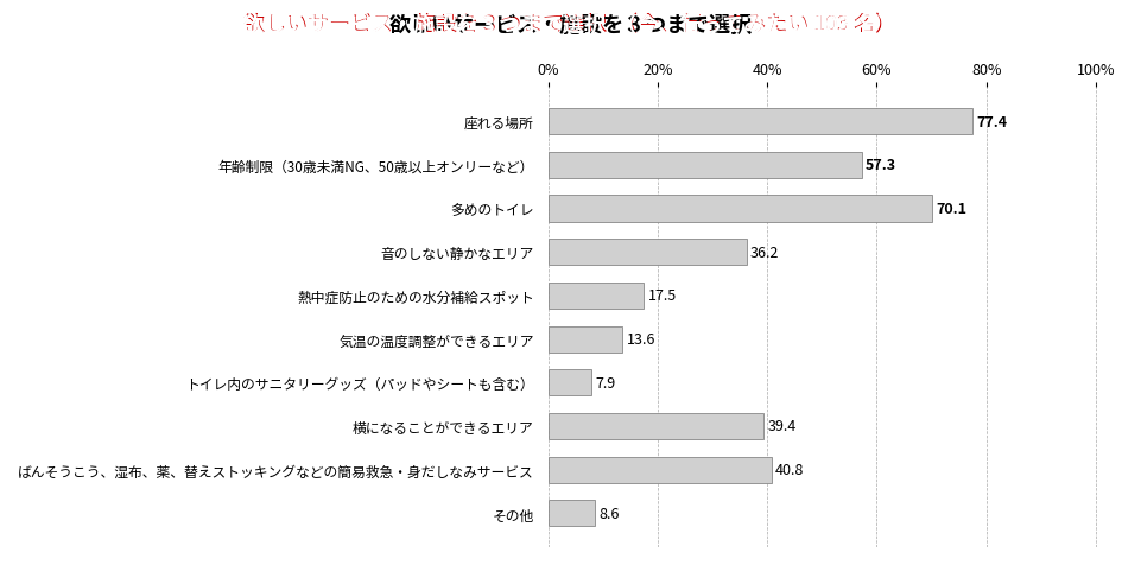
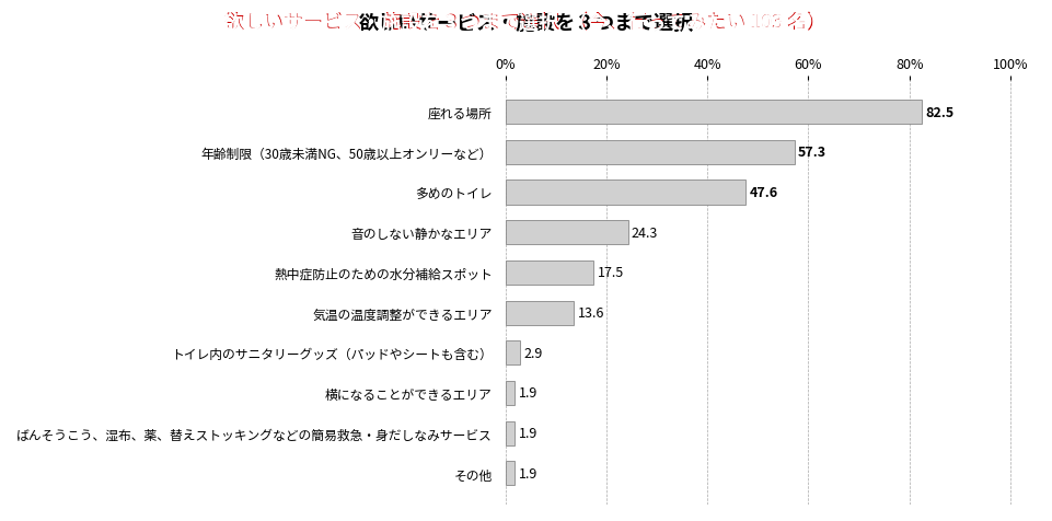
座れる場所: 77.4 -> 82.5
多めのトイレ: 70.1 -> 47.6
音のしない静かなエリア: 36.2 -> 24.3
トイレ内のサニタリーグッズ（パッドやシートも含む）: 7.9 -> 2.9
横になることができるエリア: 39.4 -> 1.9
ばんそうこう、湿布、薬、替えストッキングなどの簡易救急・身だしなみサービス: 40.8 -> 1.9
その他: 8.6 -> 1.9
